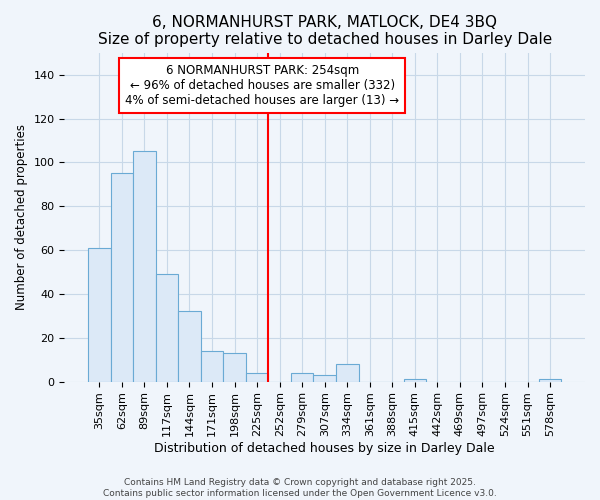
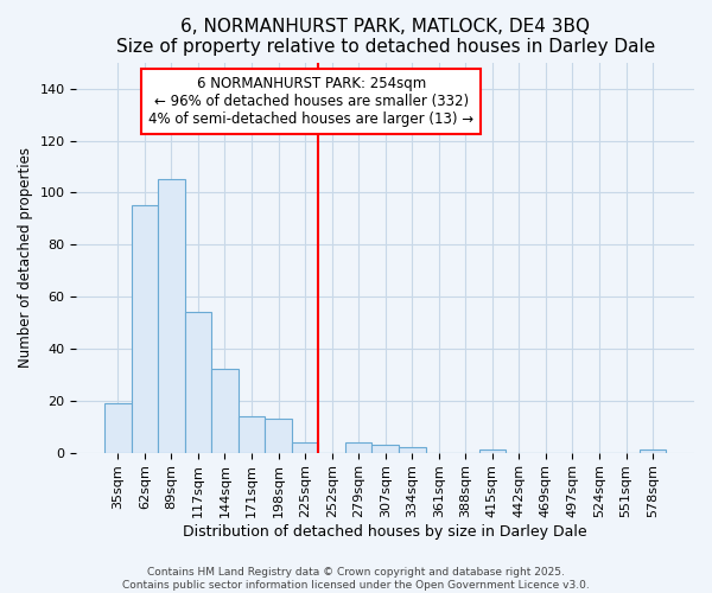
35sqm: 61 -> 19
117sqm: 49 -> 54
334sqm: 8 -> 2
